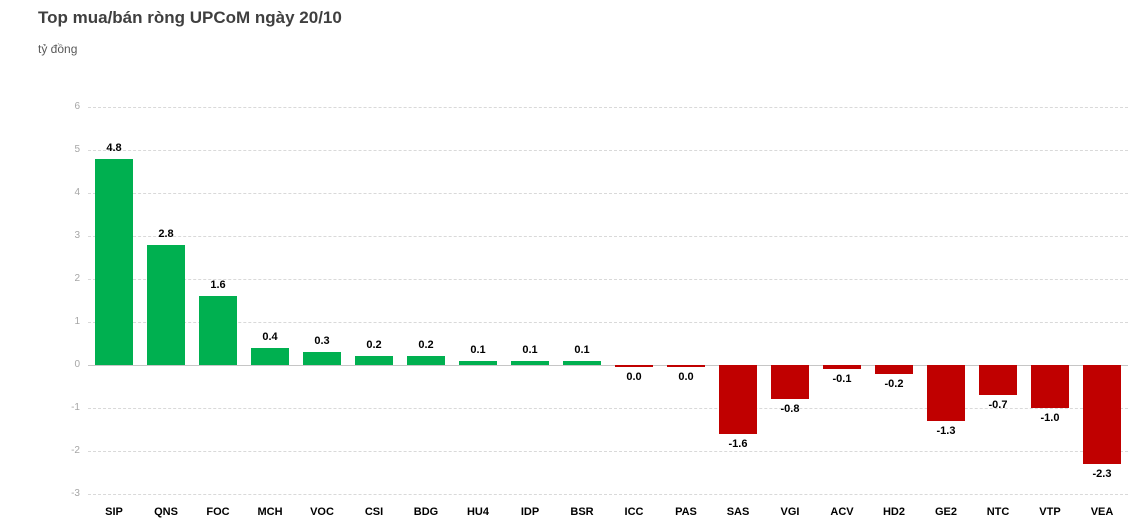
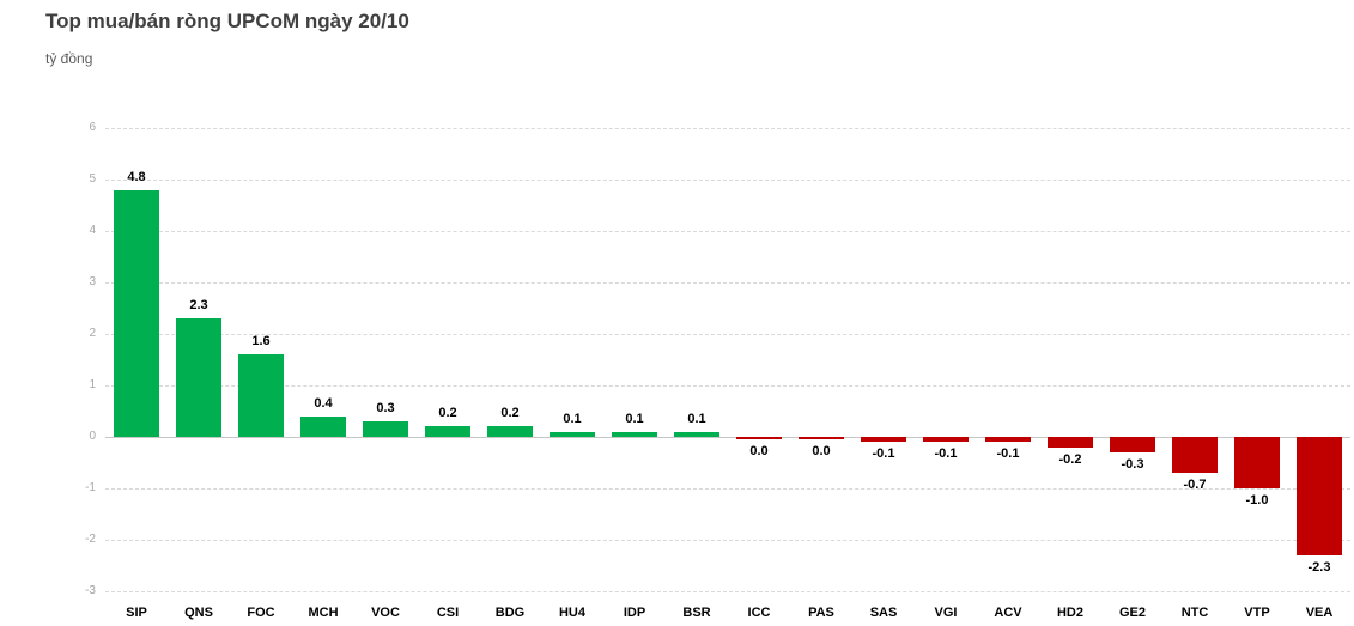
QNS: 2.8 -> 2.3
SAS: -1.6 -> -0.1
VGI: -0.8 -> -0.1
GE2: -1.3 -> -0.3
